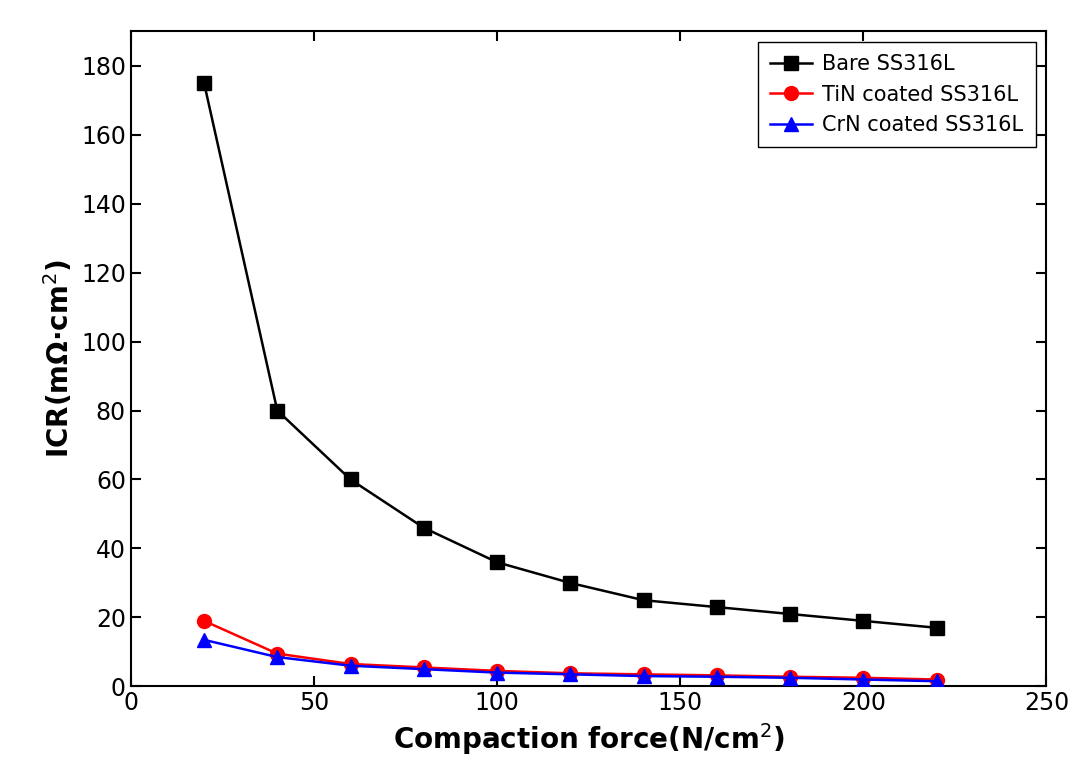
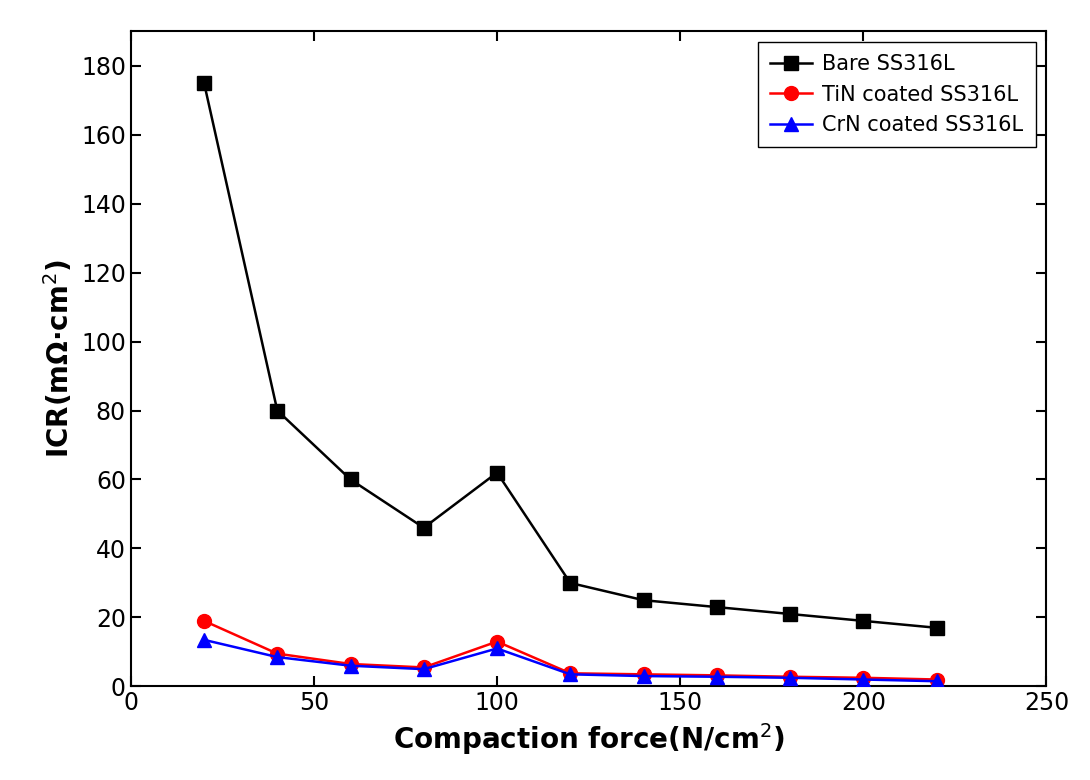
Bare SS316L/100: 36 -> 62
TiN coated SS316L/100: 4.5 -> 13.0
CrN coated SS316L/100: 4.0 -> 11.0
